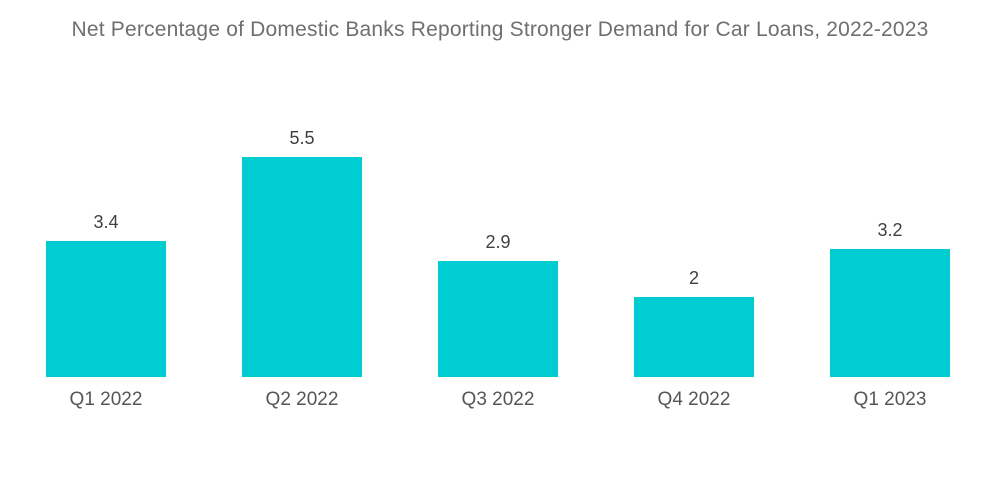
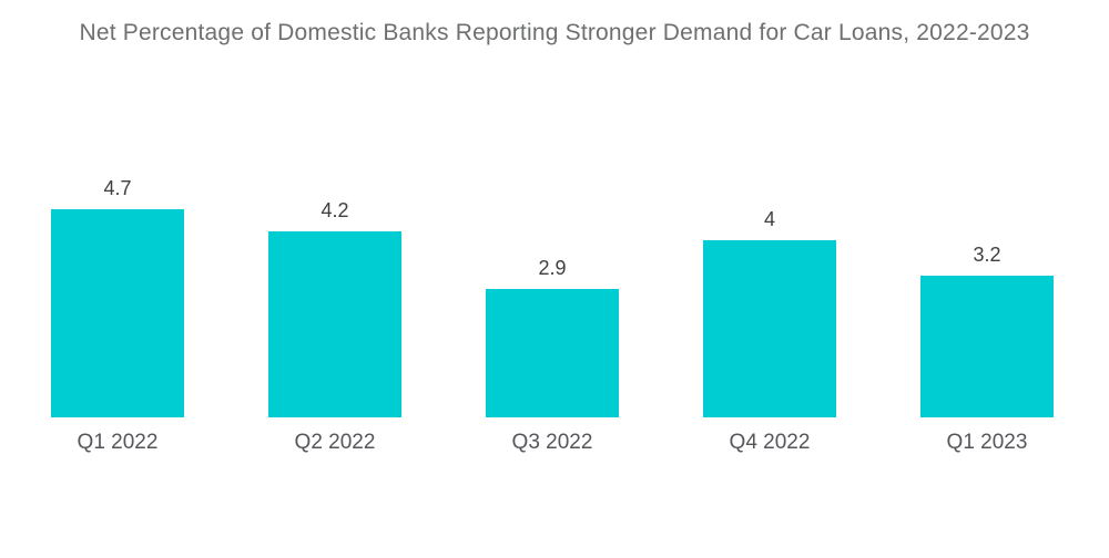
Q1 2022: 3.4 -> 4.7
Q2 2022: 5.5 -> 4.2
Q4 2022: 2 -> 4
